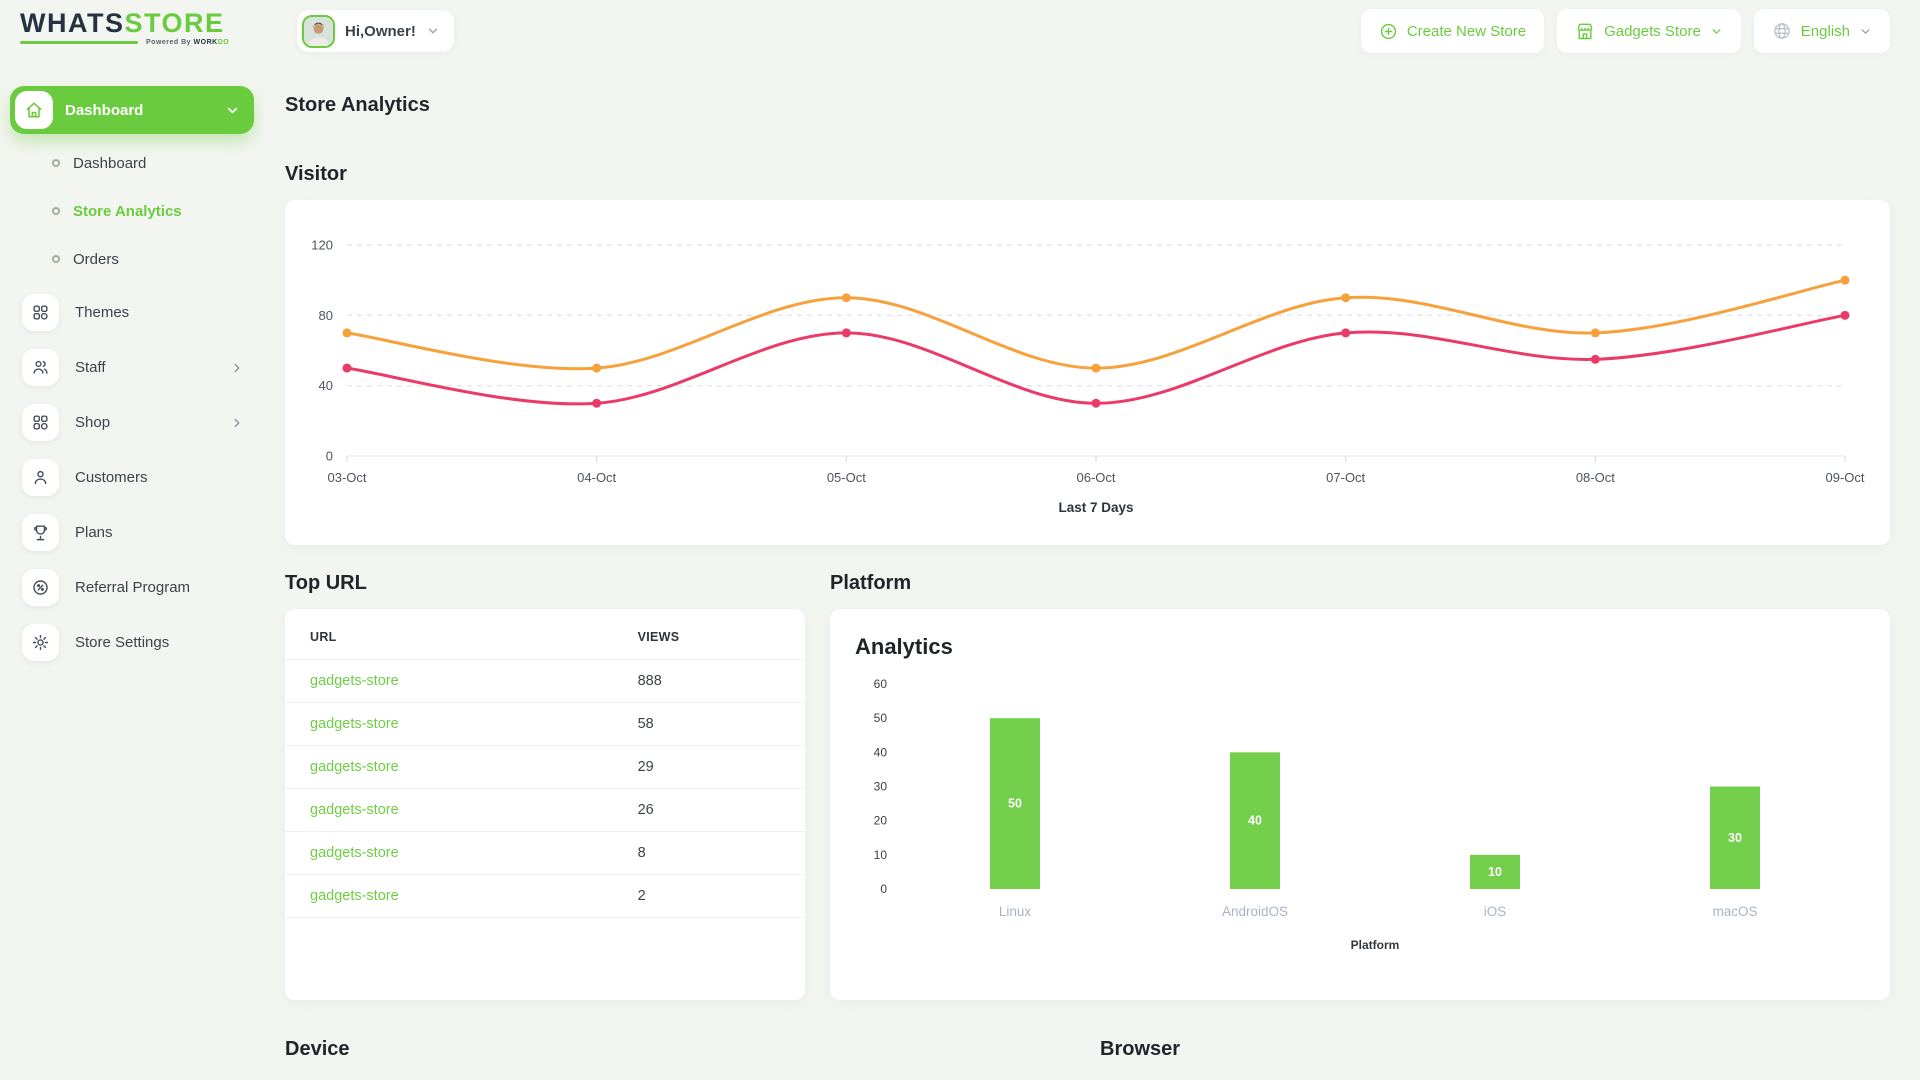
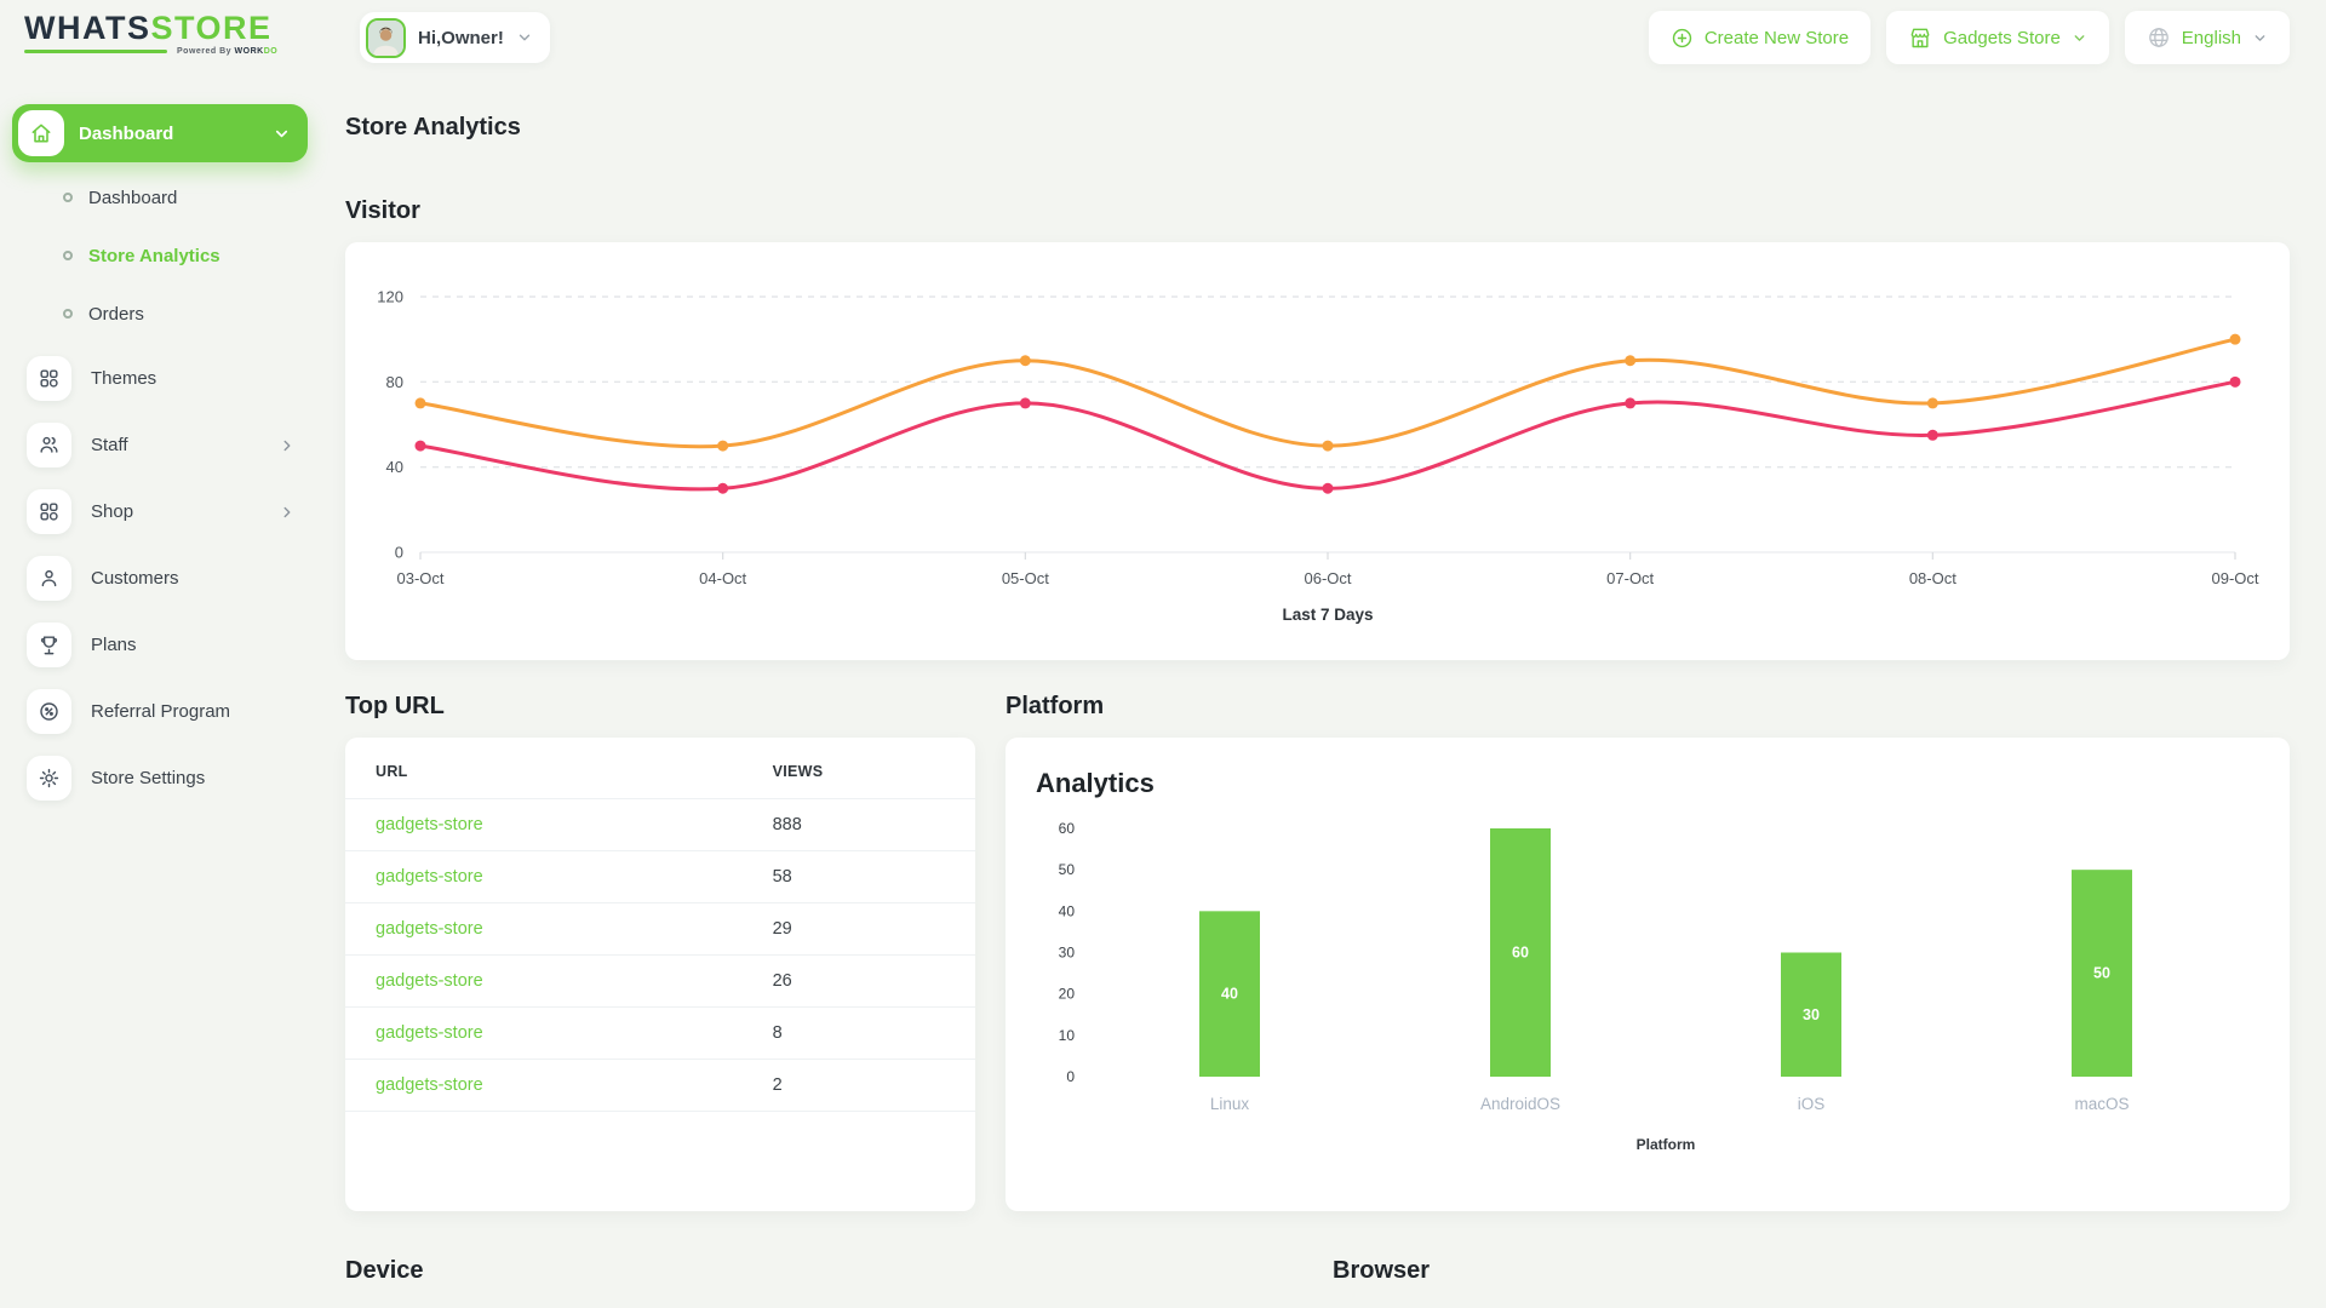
Analytics/Linux: 50 -> 40
Analytics/AndroidOS: 40 -> 60
Analytics/iOS: 10 -> 30
Analytics/macOS: 30 -> 50
